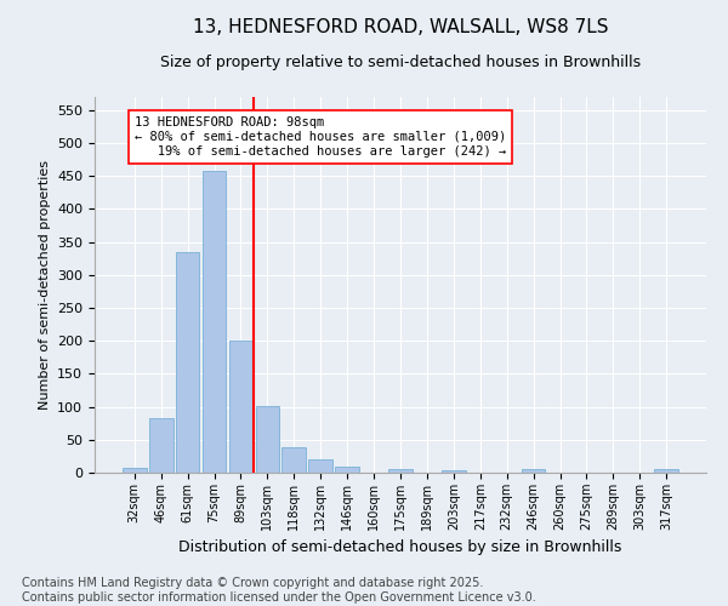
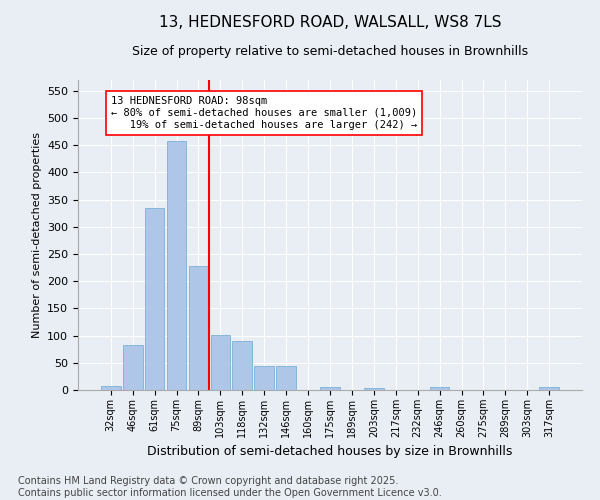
89sqm: 200 -> 228
118sqm: 38 -> 90
132sqm: 20 -> 44
146sqm: 9 -> 44
